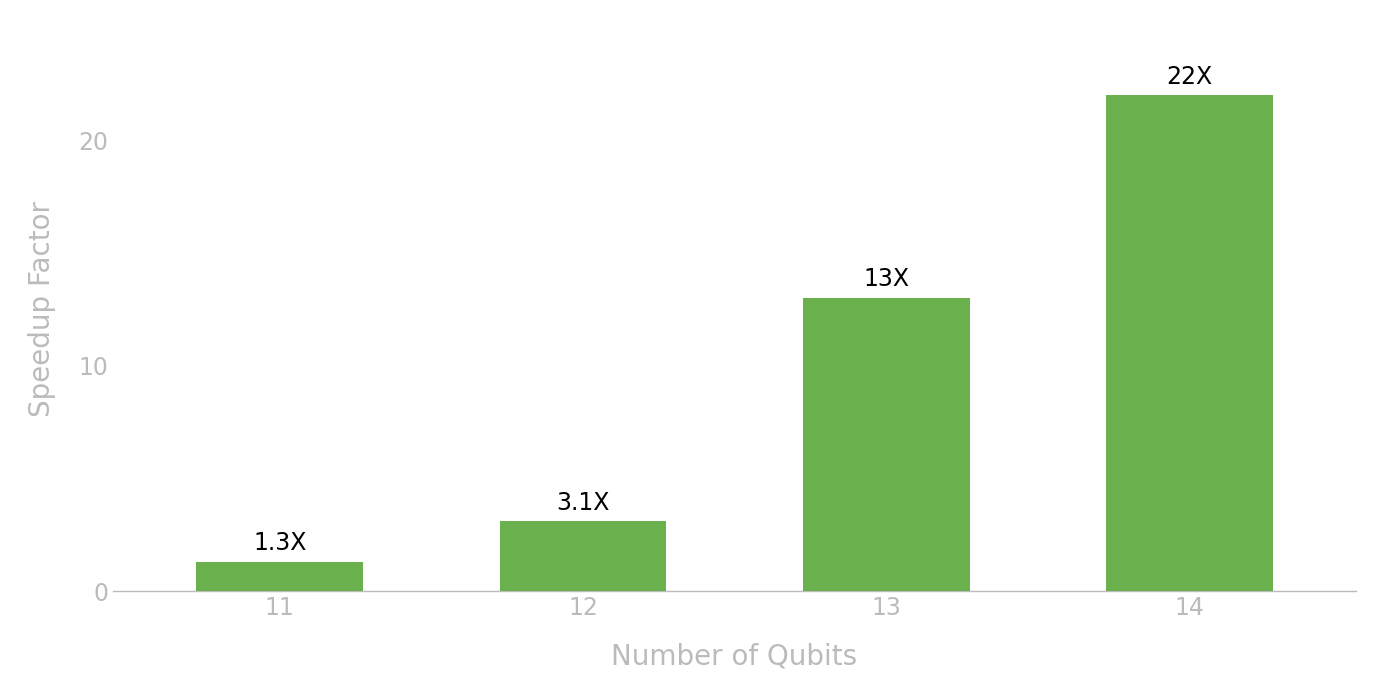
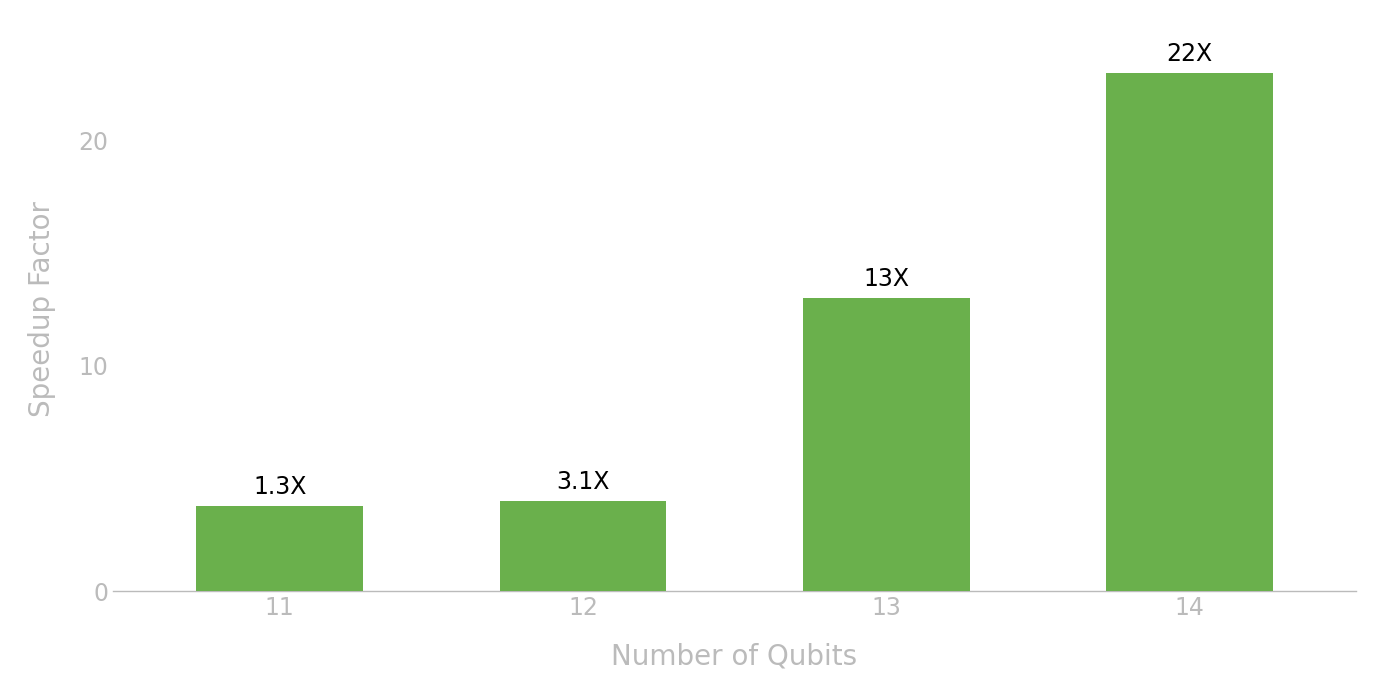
11: 1.3 -> 3.8
12: 3.1 -> 4.0
14: 22.0 -> 23.0
